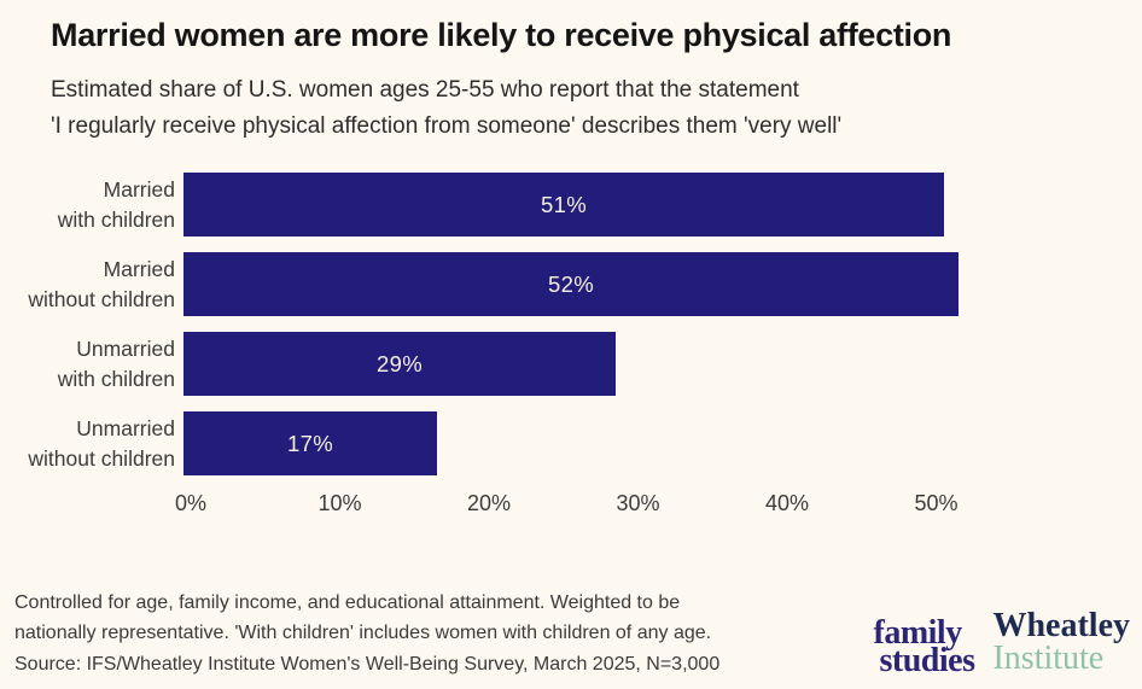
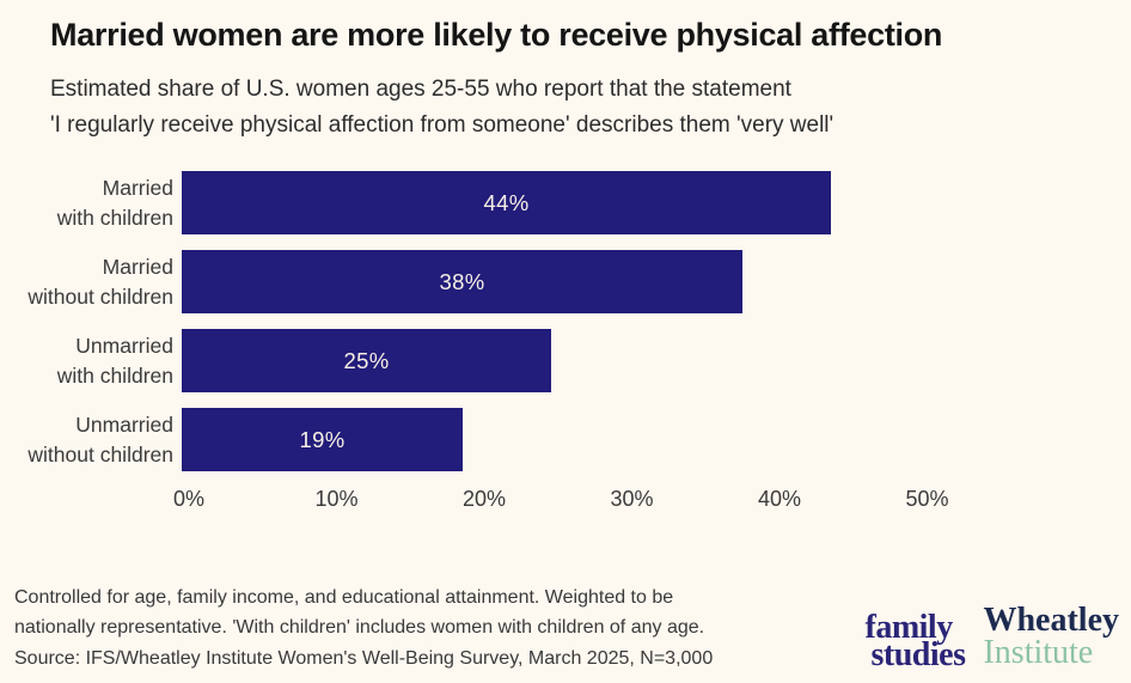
Married with children: 51% -> 44%
Married without children: 52% -> 38%
Unmarried with children: 29% -> 25%
Unmarried without children: 17% -> 19%
